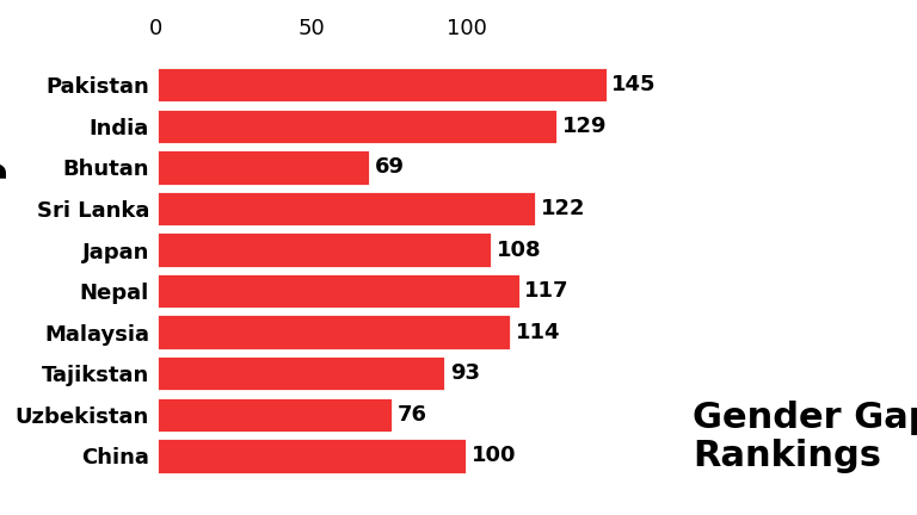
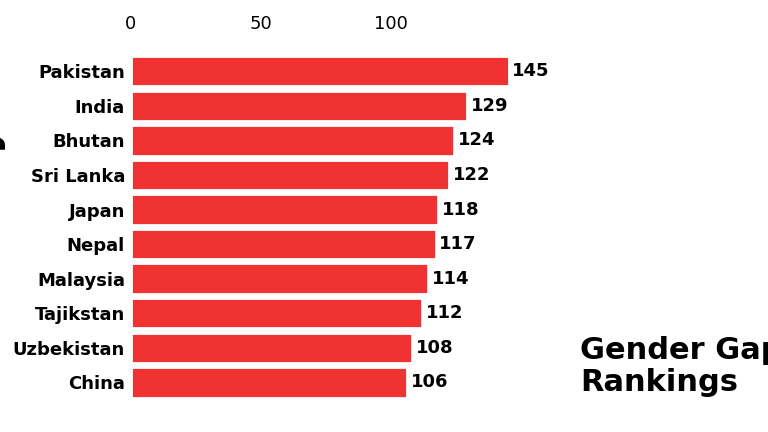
Bhutan: 69 -> 124
Japan: 108 -> 118
Tajikstan: 93 -> 112
Uzbekistan: 76 -> 108
China: 100 -> 106
